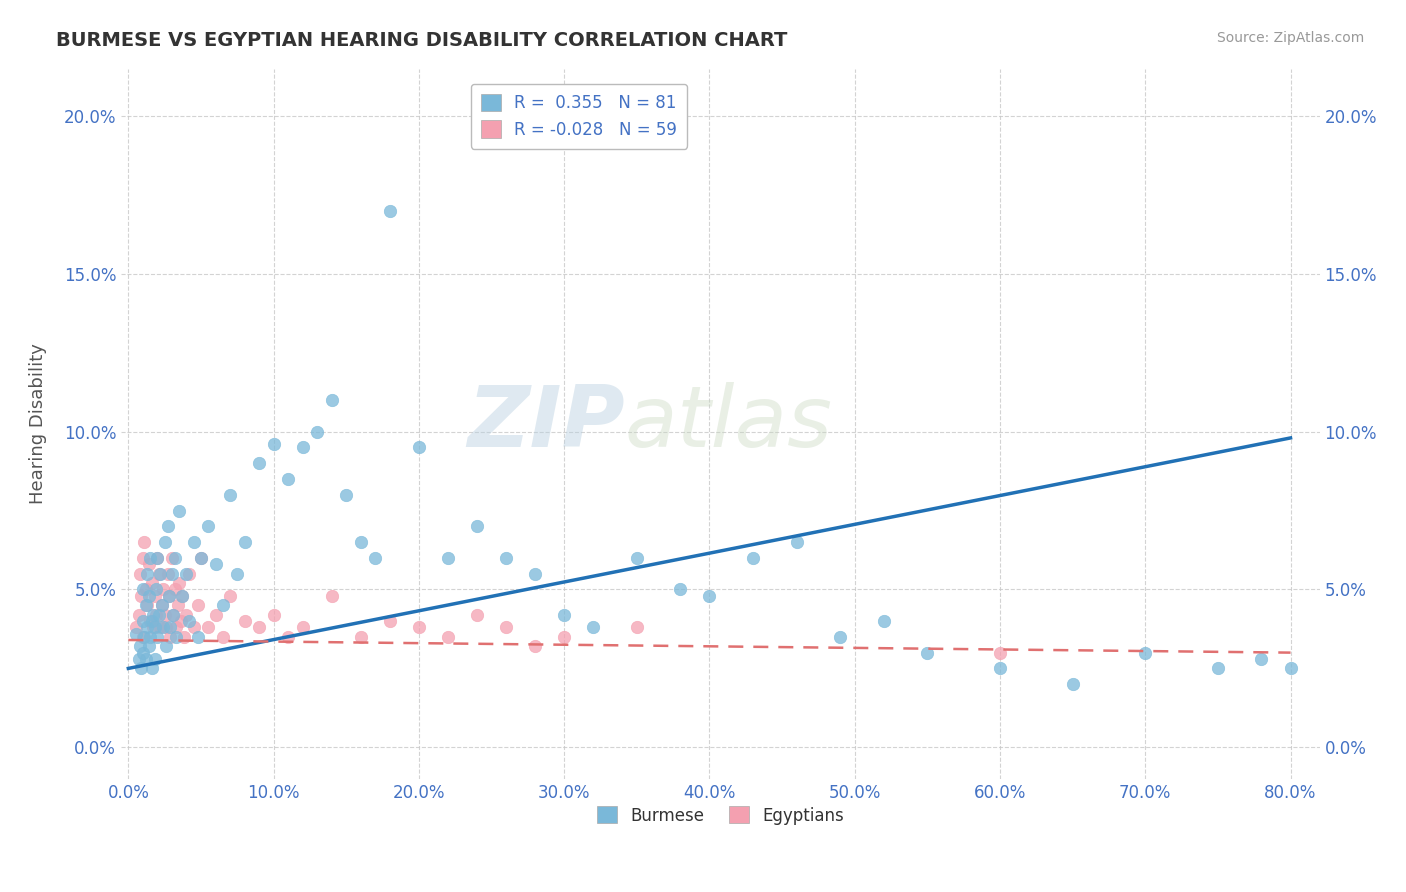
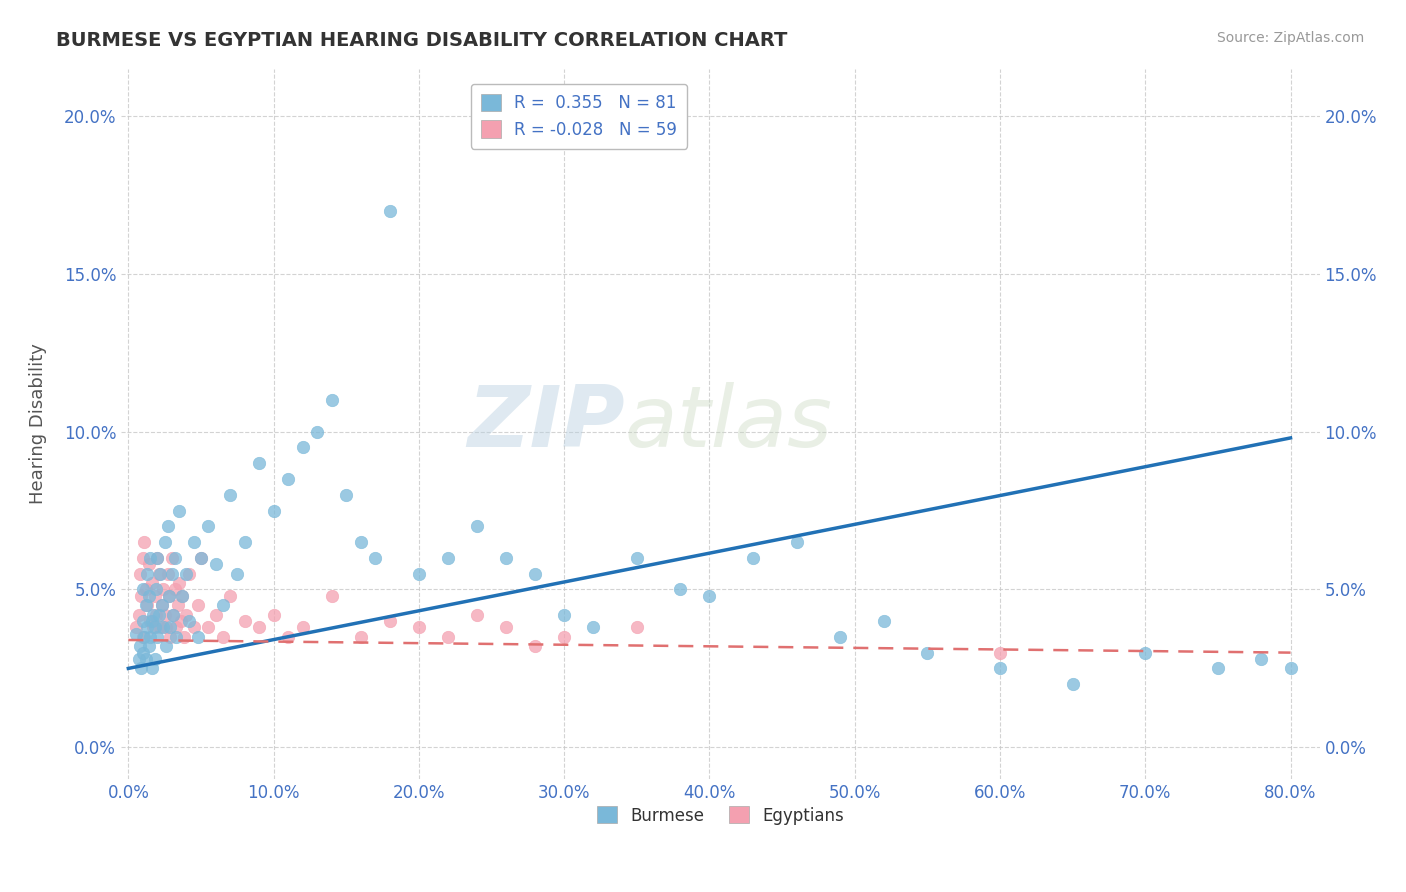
Burmese/10.0%: 9.6% -> 7.5%
Burmese/20.0%: 9.5% -> 5.5%
